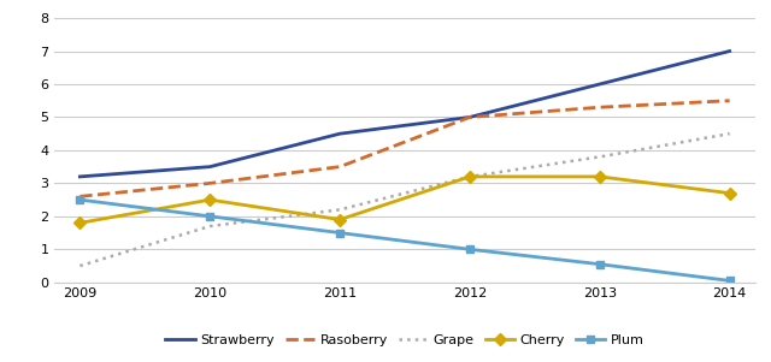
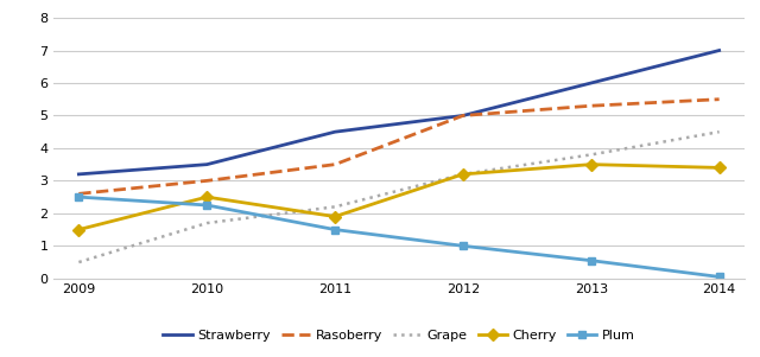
Cherry/2009: 1.8 -> 1.5
Plum/2010: 2.00 -> 2.25
Cherry/2013: 3.2 -> 3.5
Cherry/2014: 2.7 -> 3.4
